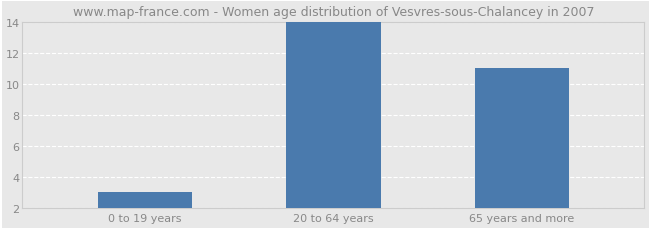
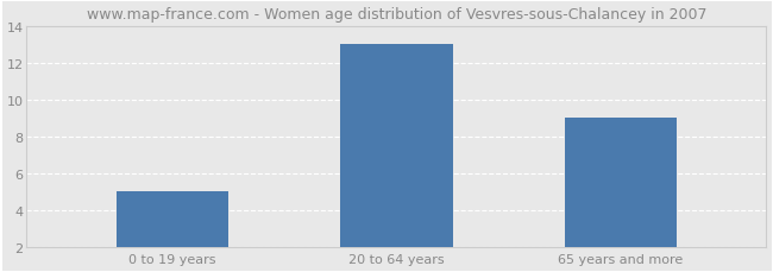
0 to 19 years: 3 -> 5
20 to 64 years: 14 -> 13
65 years and more: 11 -> 9
